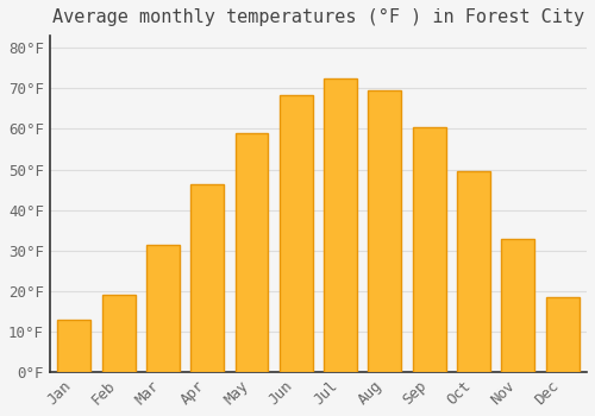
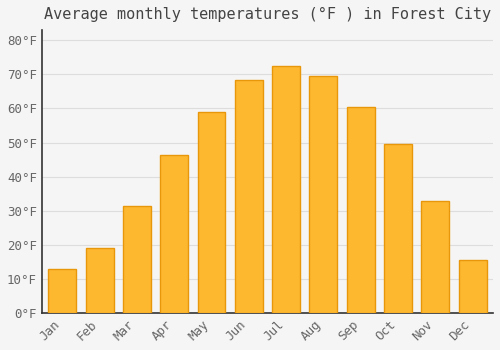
Dec: 18.5°F -> 15.5°F
